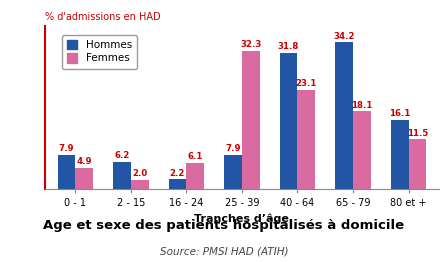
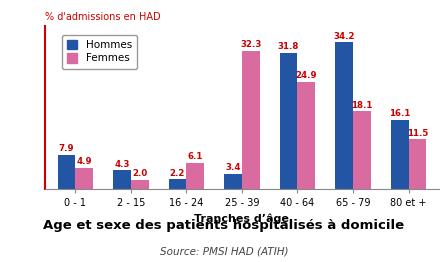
Hommes/2 - 15: 6.2 -> 4.3
Hommes/25 - 39: 7.9 -> 3.4
Femmes/40 - 64: 23.1 -> 24.9
